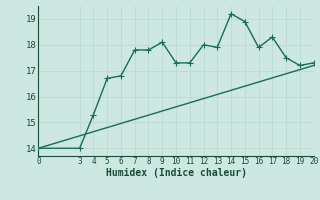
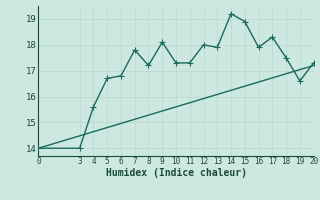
4: 15.3 -> 15.6
8: 17.8 -> 17.2
19: 17.2 -> 16.6
